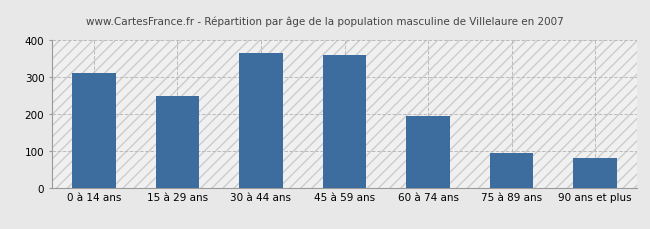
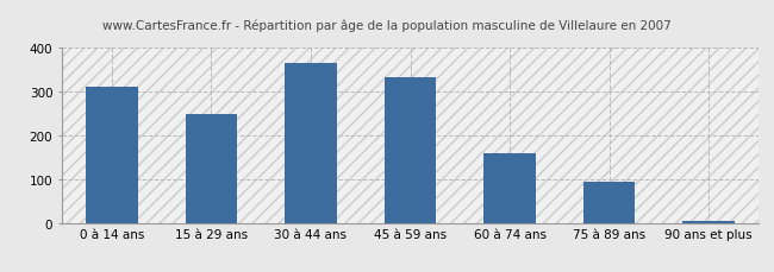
45 à 59 ans: 360 -> 334
60 à 74 ans: 195 -> 160
90 ans et plus: 80 -> 5
